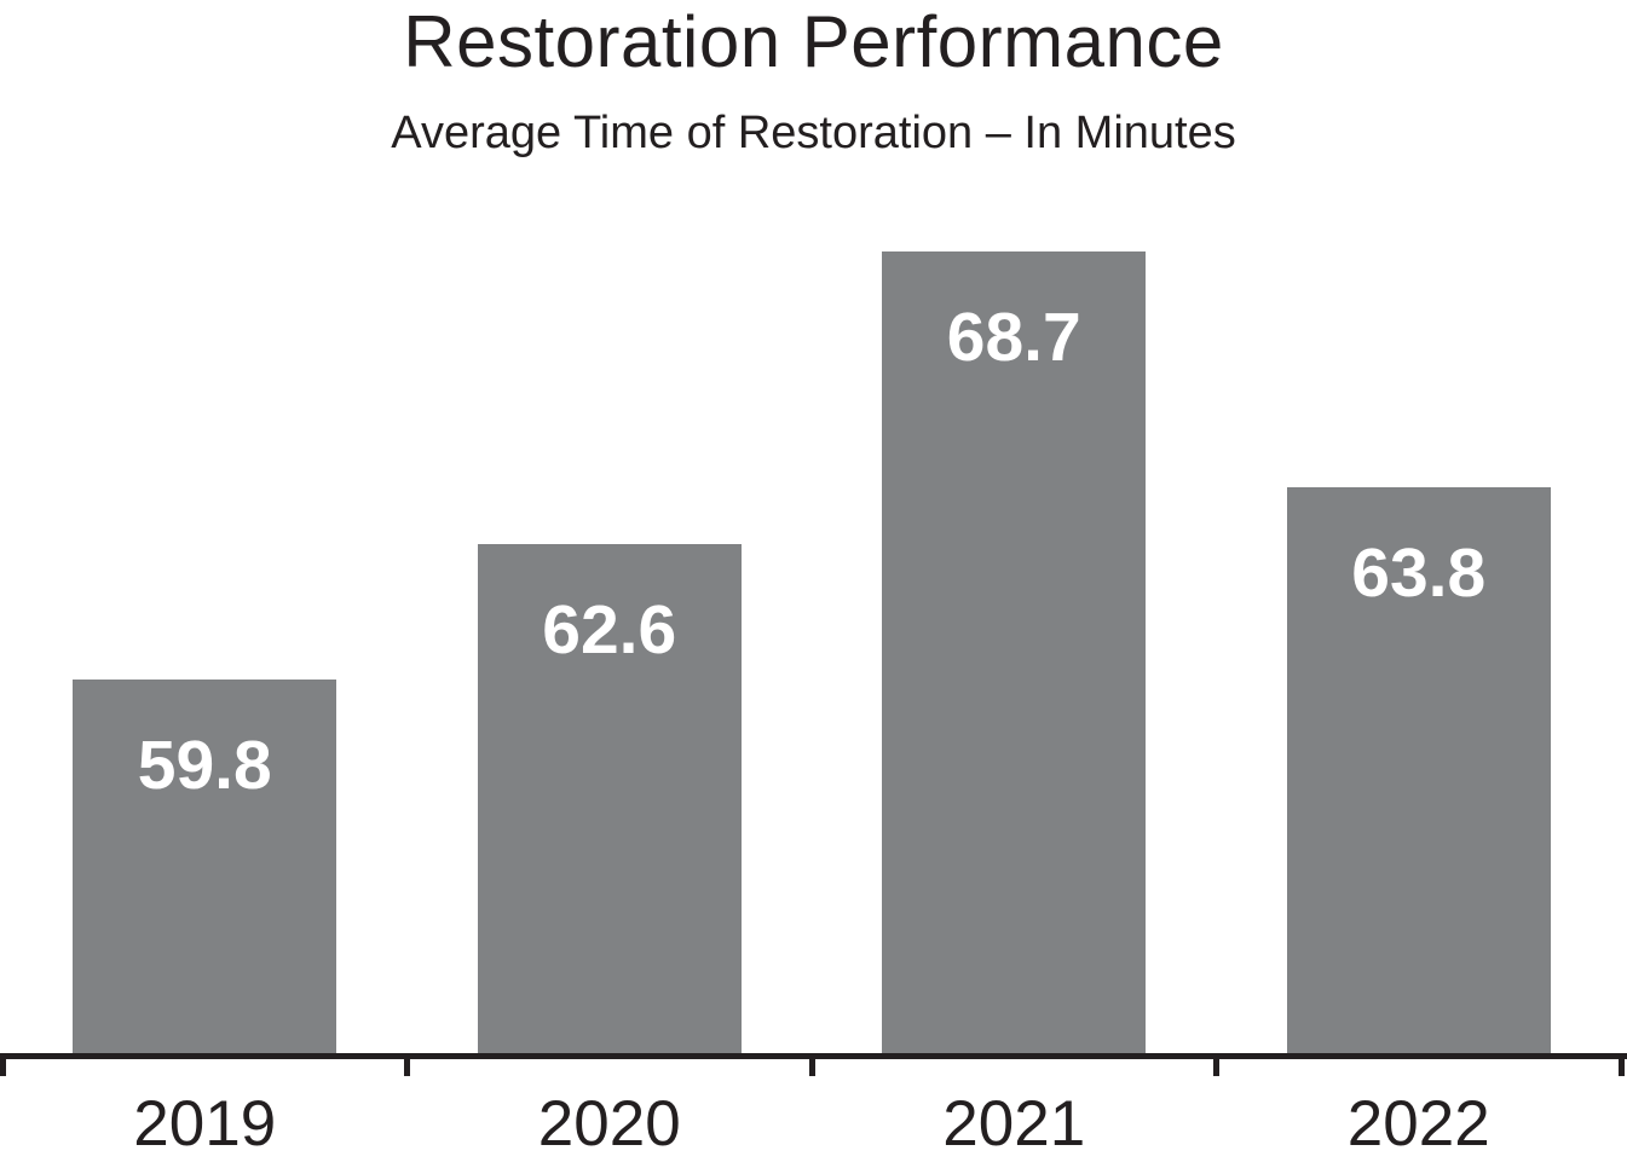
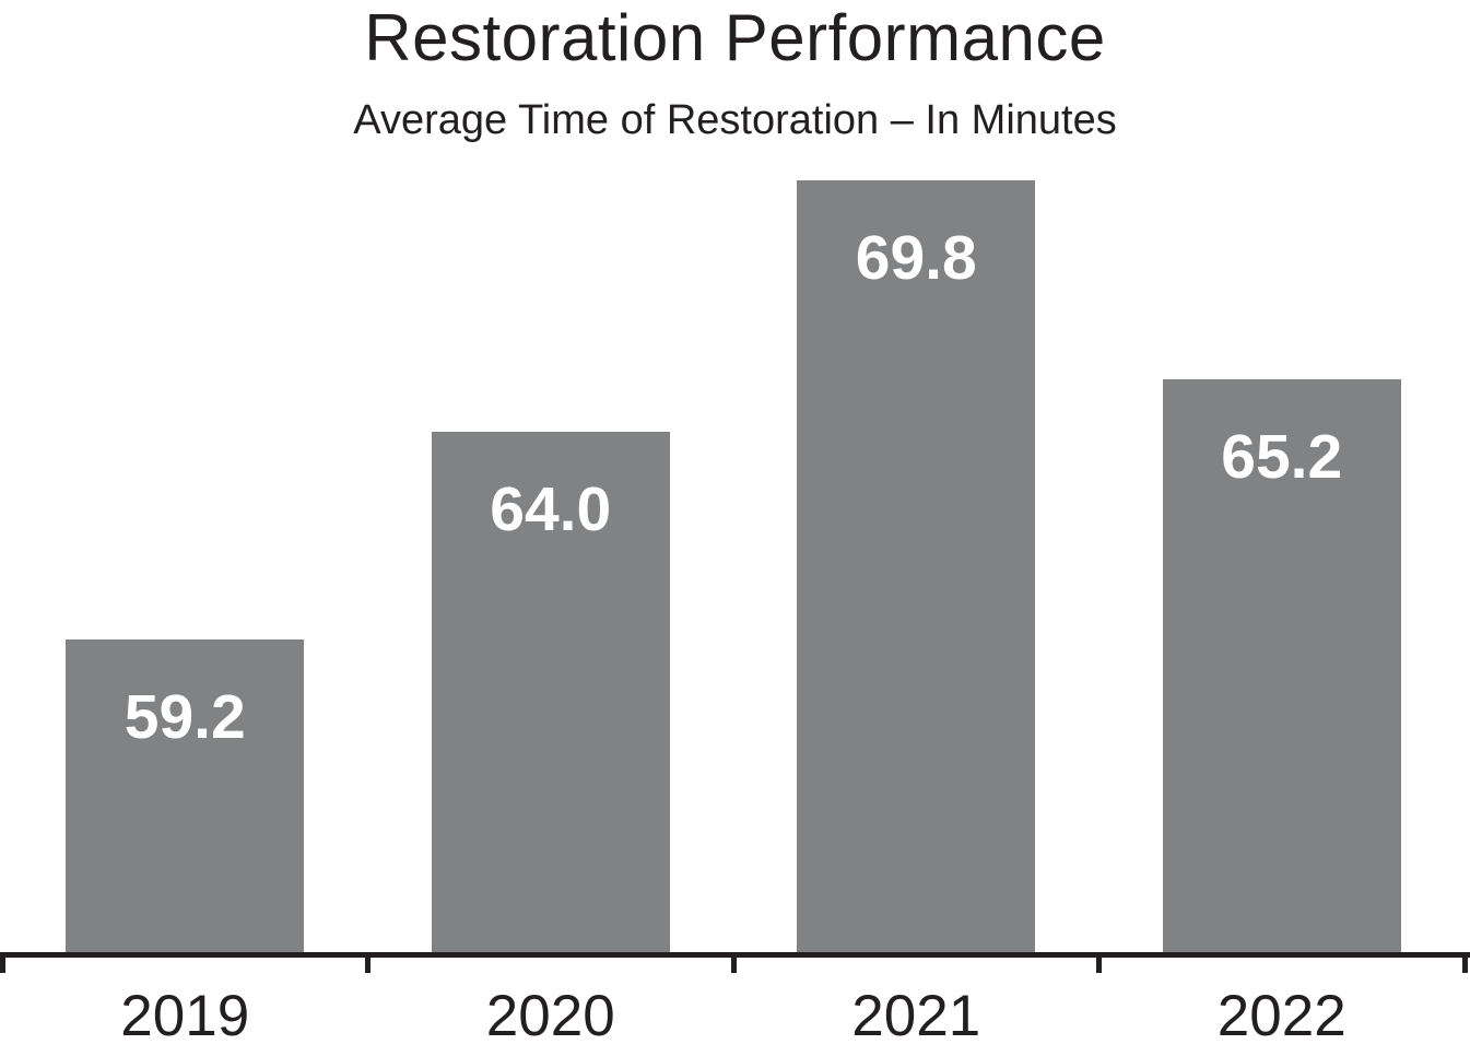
2019: 59.8 -> 59.2
2020: 62.6 -> 64.0
2021: 68.7 -> 69.8
2022: 63.8 -> 65.2
